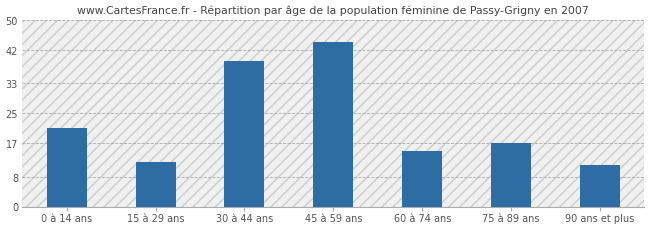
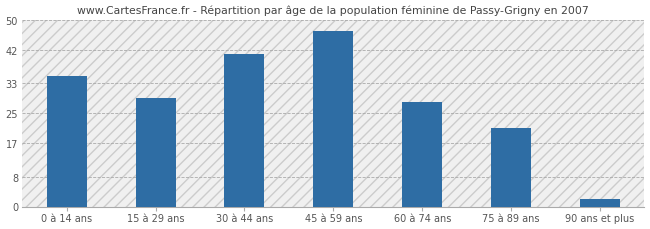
0 à 14 ans: 21 -> 35
15 à 29 ans: 12 -> 29
30 à 44 ans: 39 -> 41
45 à 59 ans: 44 -> 47
60 à 74 ans: 15 -> 28
75 à 89 ans: 17 -> 21
90 ans et plus: 11 -> 2
